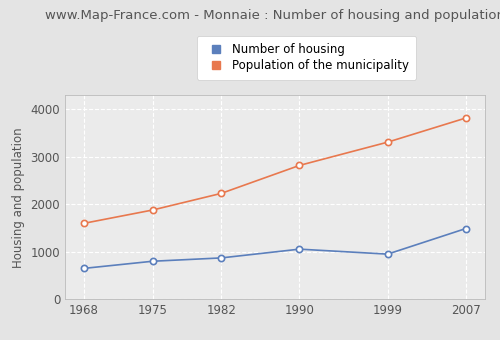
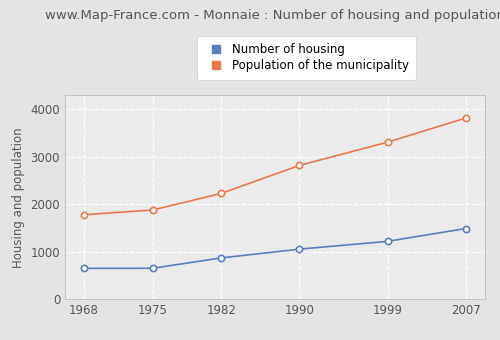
Population of the municipality/1968: 1600 -> 1780
Number of housing/1975: 800 -> 650
Number of housing/1999: 950 -> 1220
